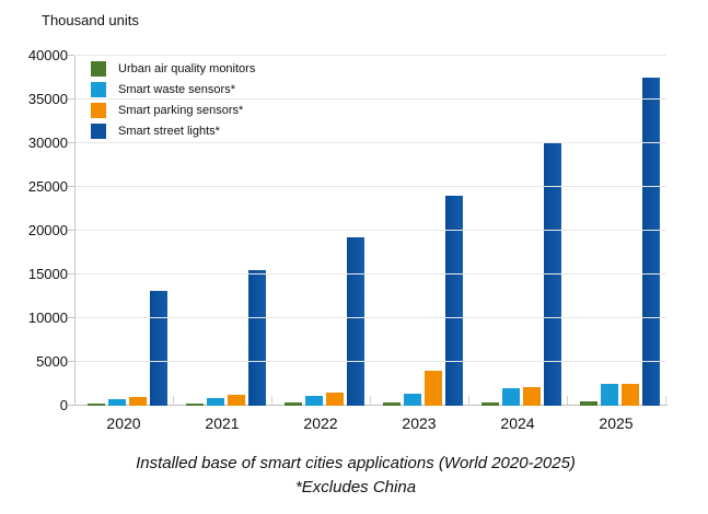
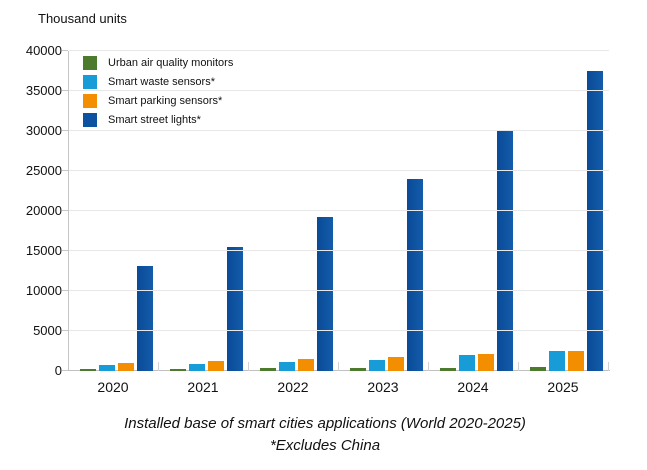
Smart parking sensors*/2023: 4000 -> 2000
